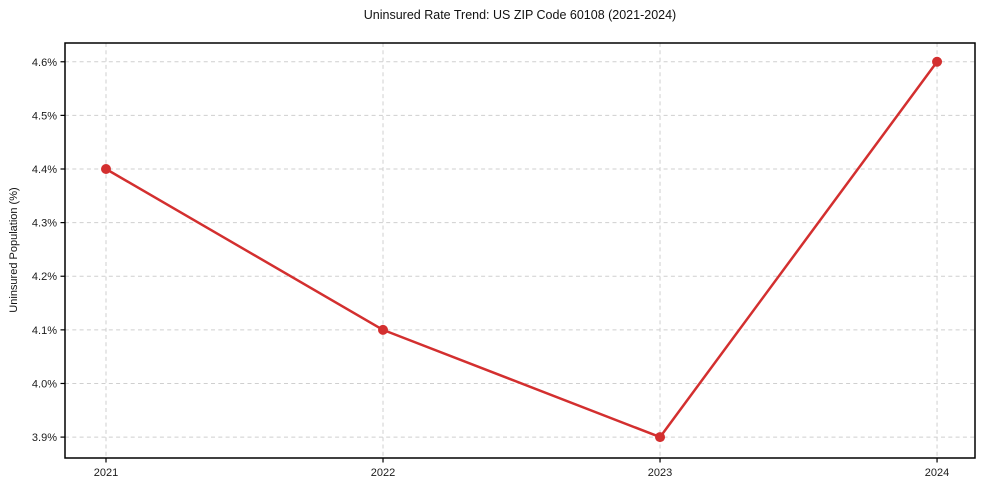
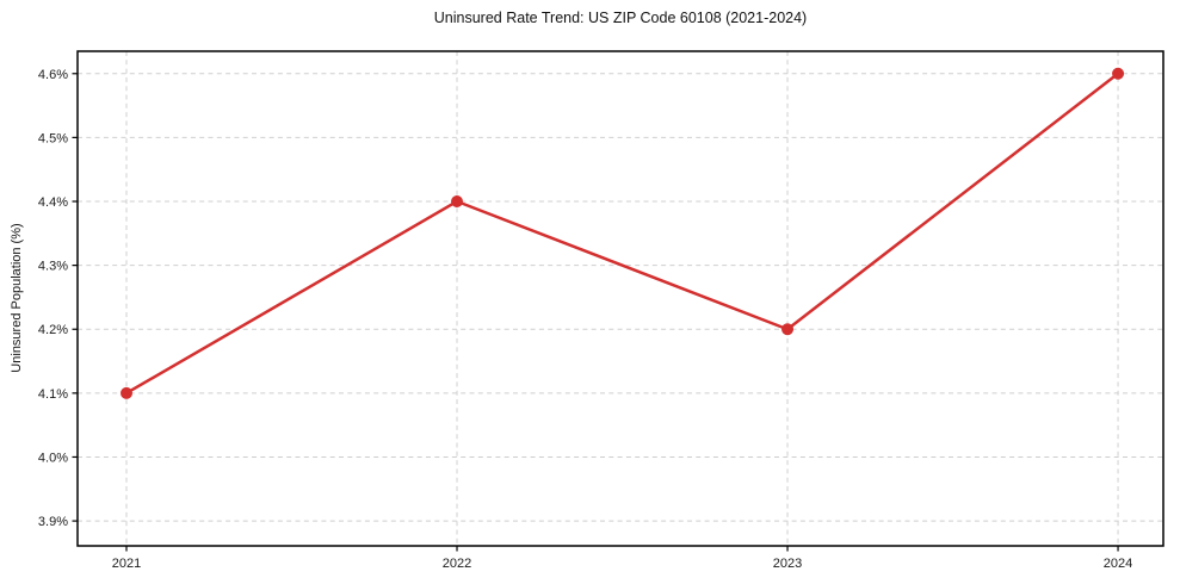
2021: 4.4% -> 4.1%
2022: 4.1% -> 4.4%
2023: 3.9% -> 4.2%
